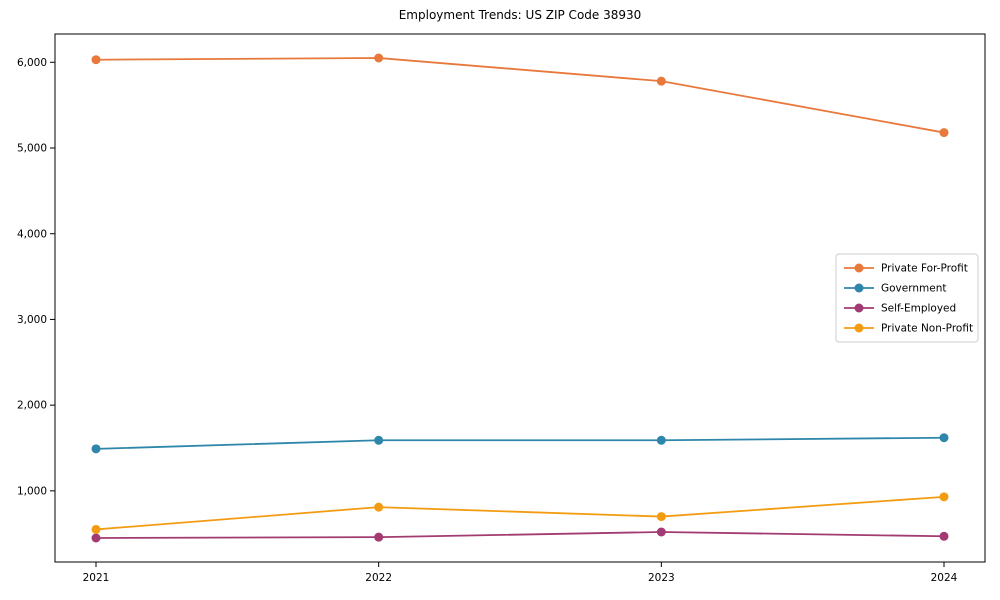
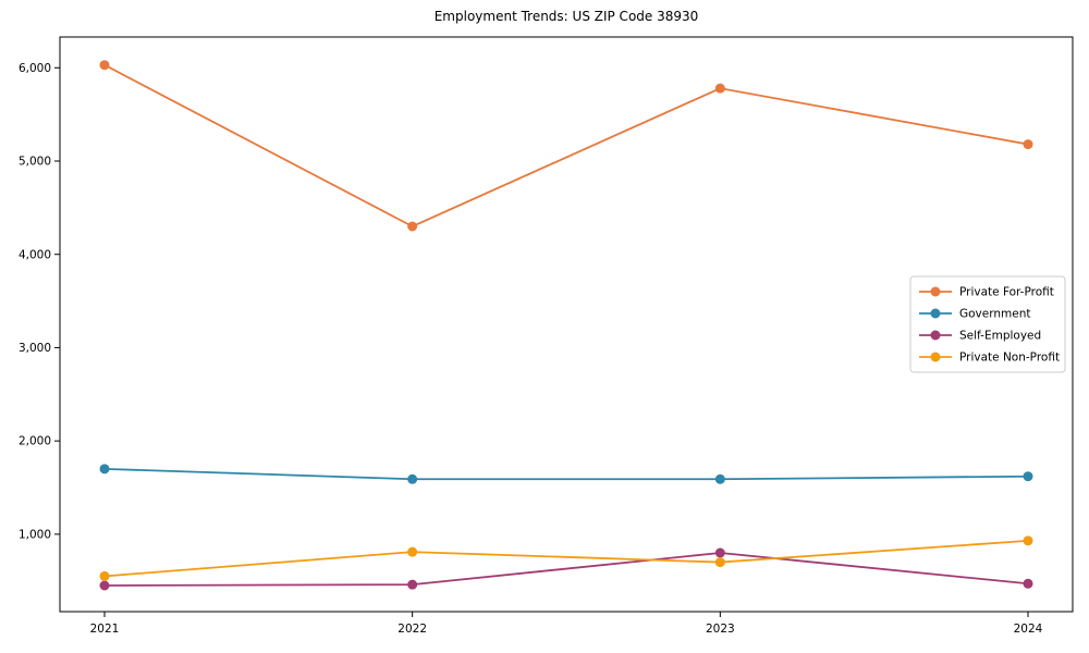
Government/2021: 1500 -> 1700
Private For-Profit/2022: 6000 -> 4300
Self-Employed/2023: 500 -> 800
